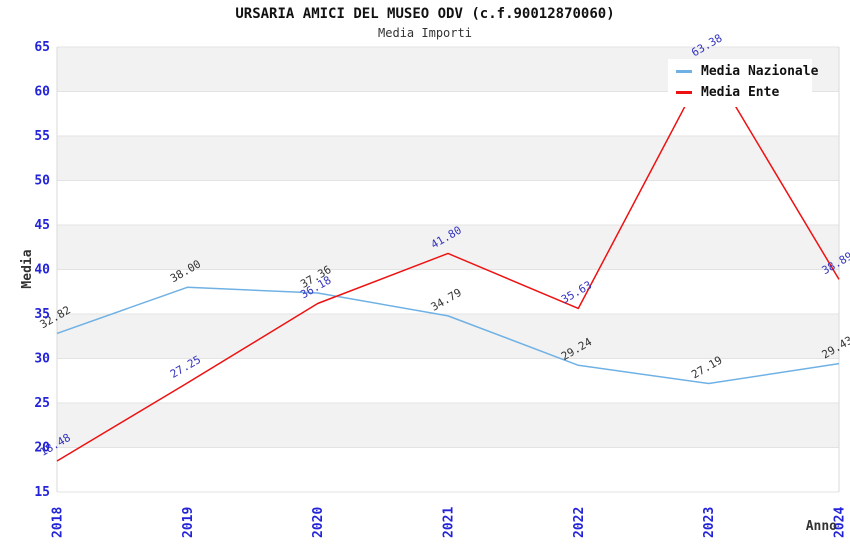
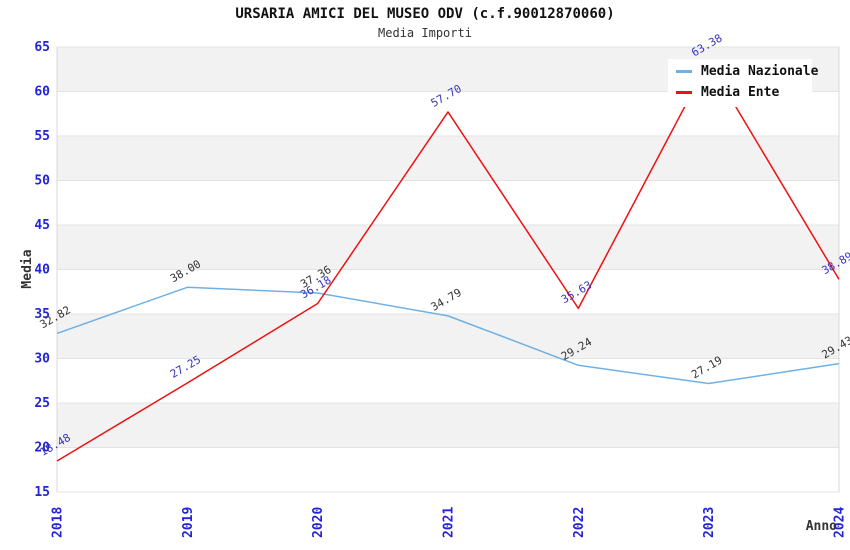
Media Ente/2021: 41.80 -> 57.70
